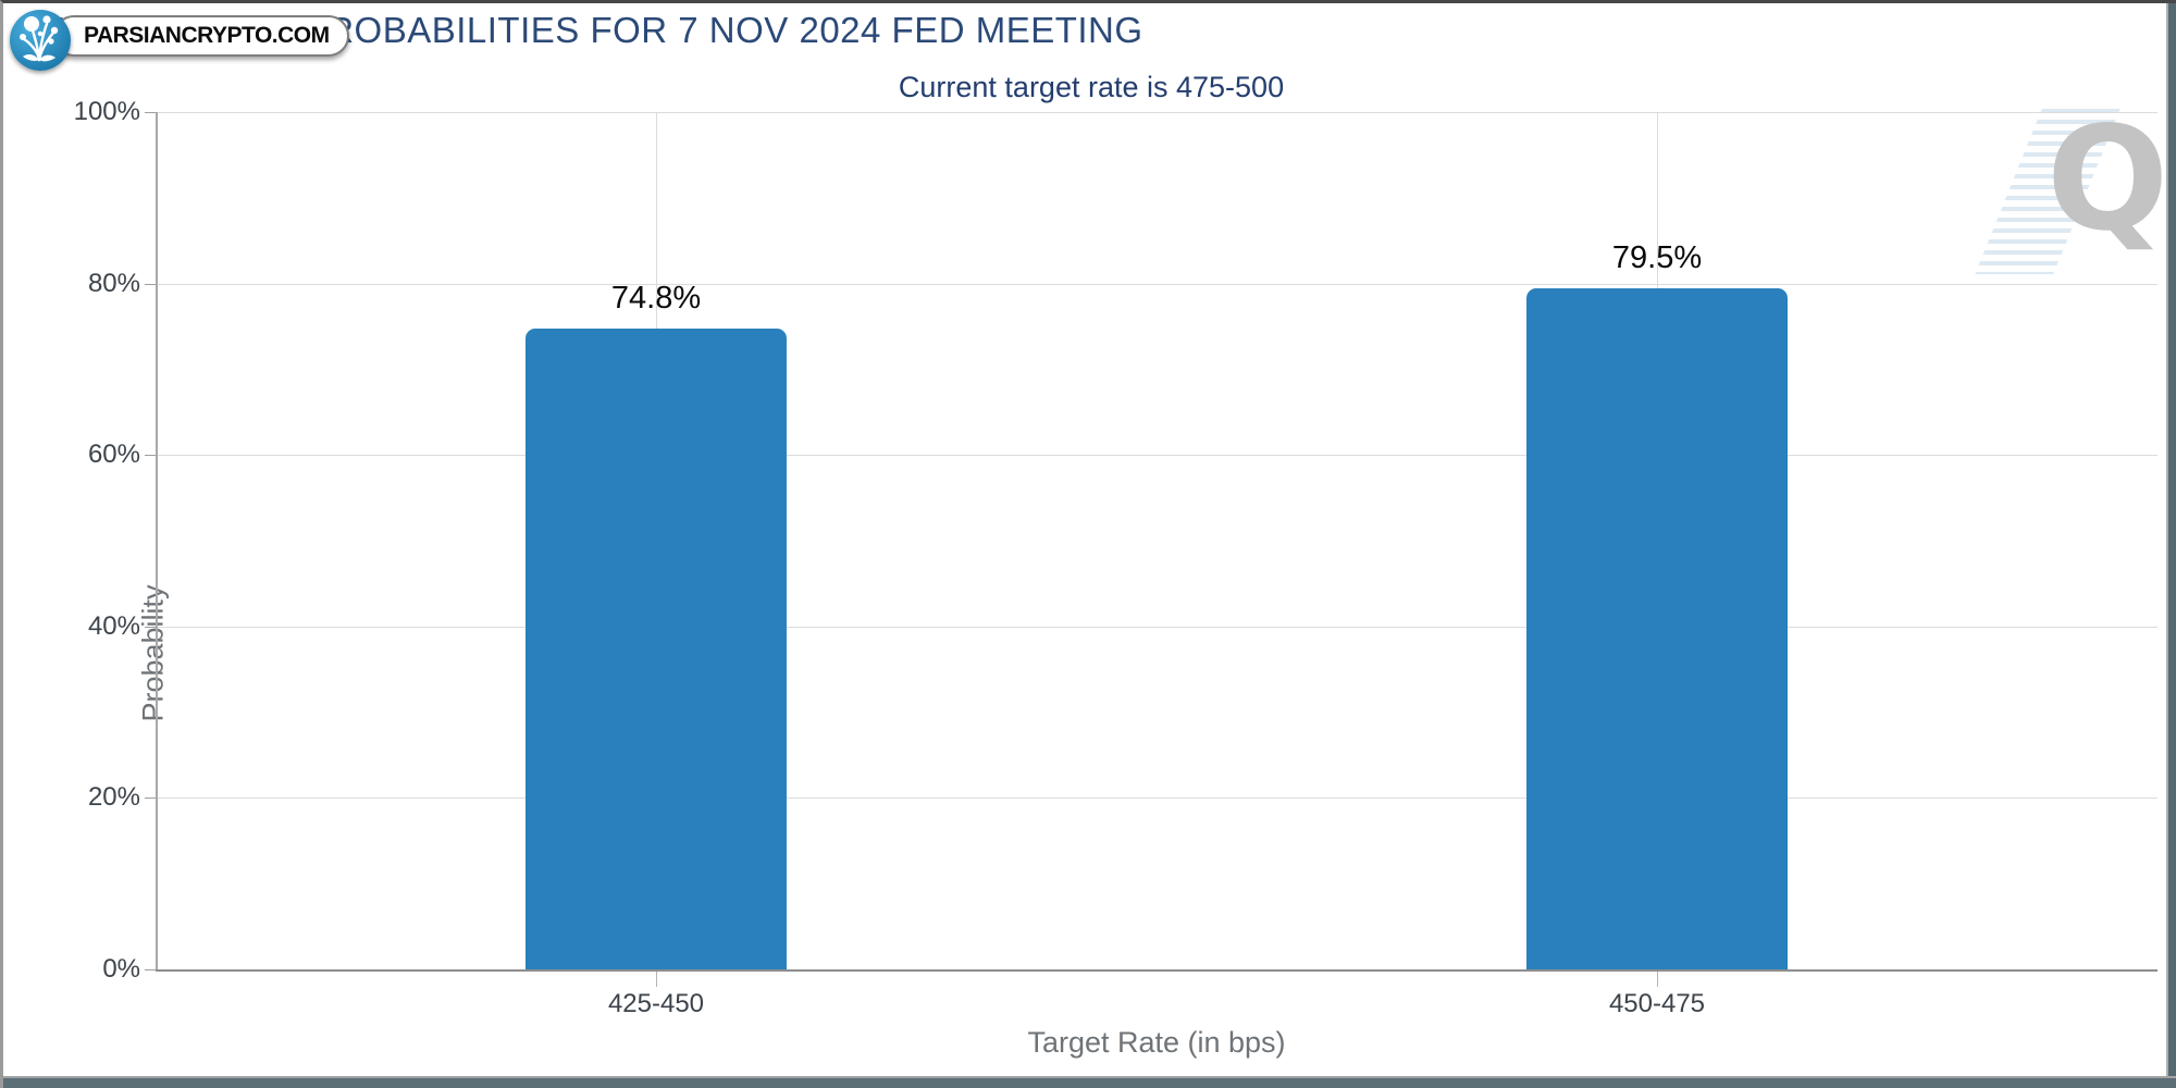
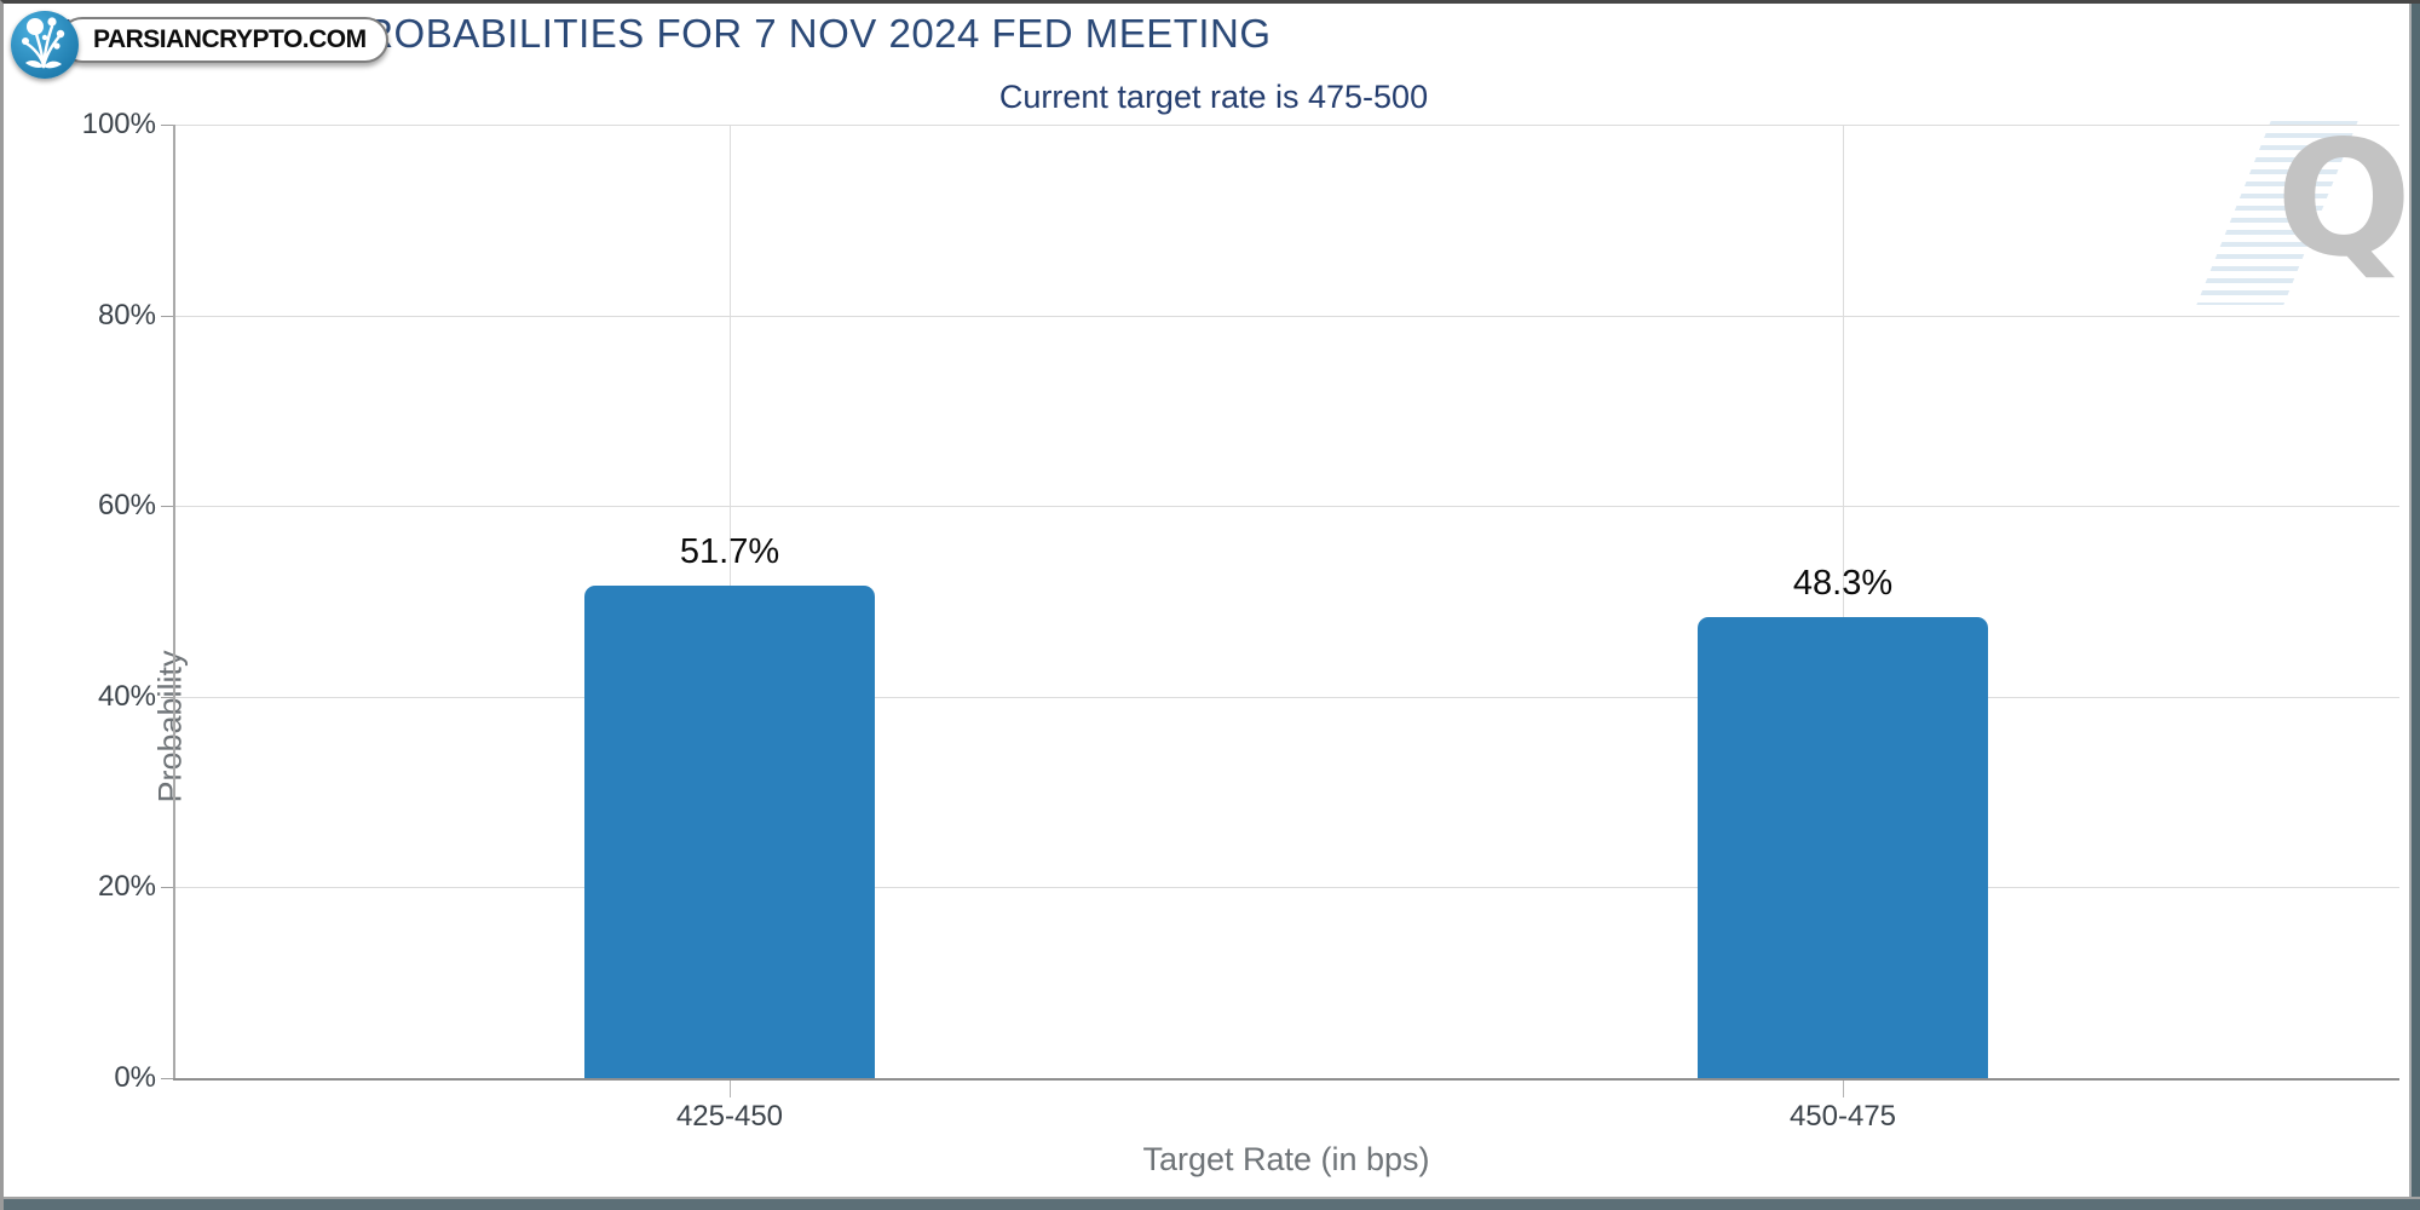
425-450: 74.8% -> 51.7%
450-475: 79.5% -> 48.3%
